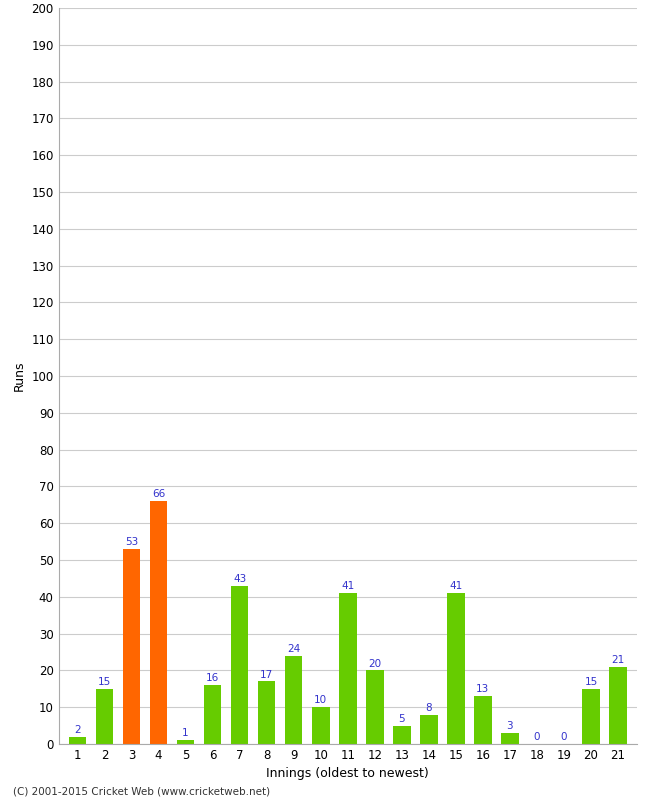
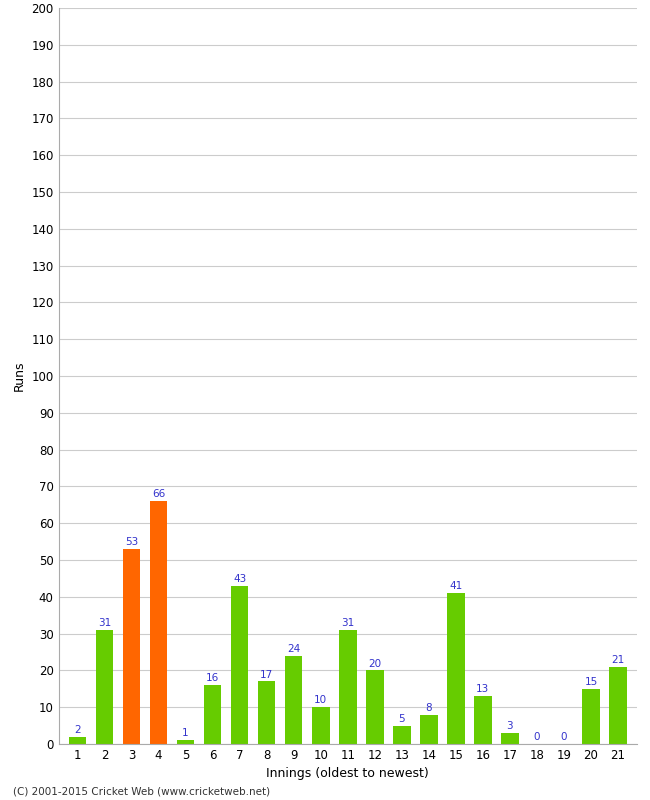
2: 15 -> 31
11: 41 -> 31
